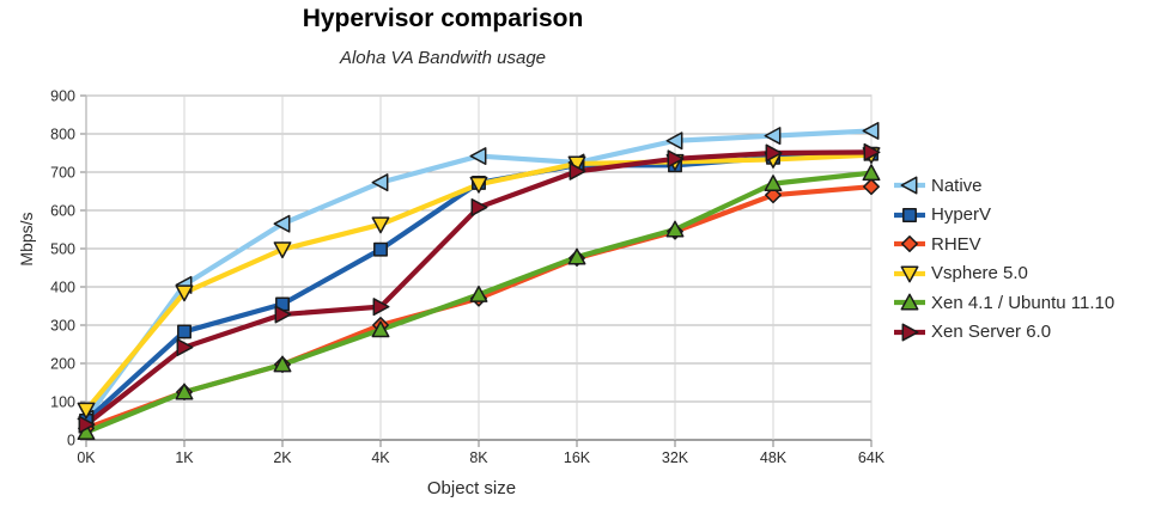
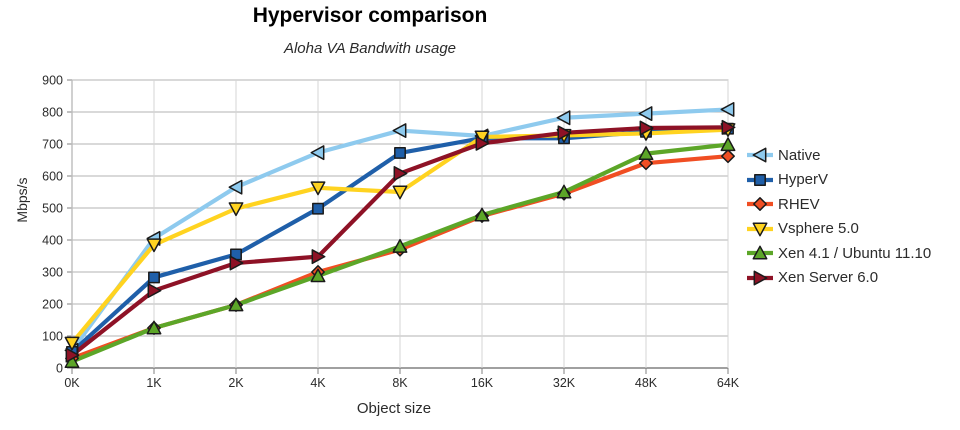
Vsphere 5.0/8K: 670 -> 550
